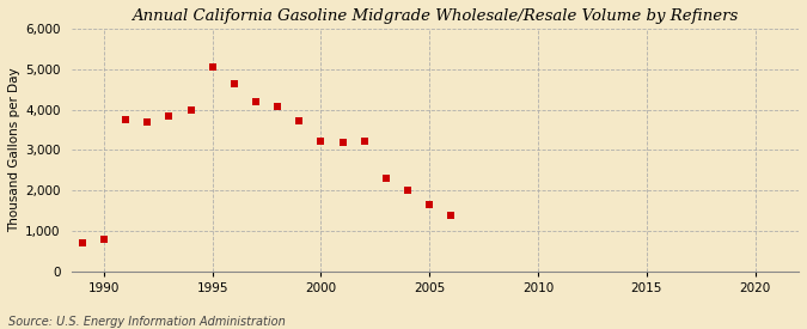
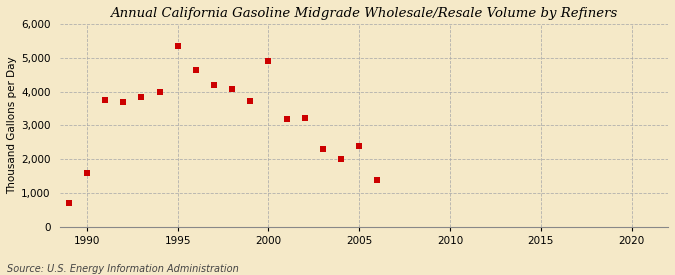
1990: 790 -> 1,600
1995: 5,040 -> 5,350
2000: 3,230 -> 4,900
2005: 1,660 -> 2,400
